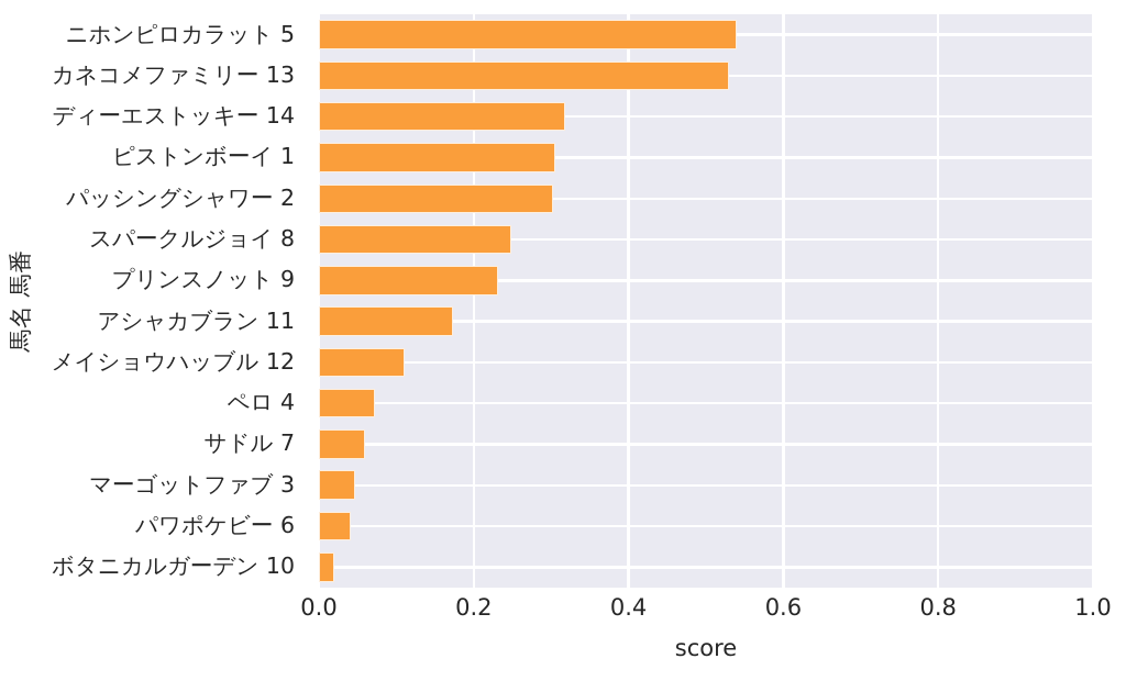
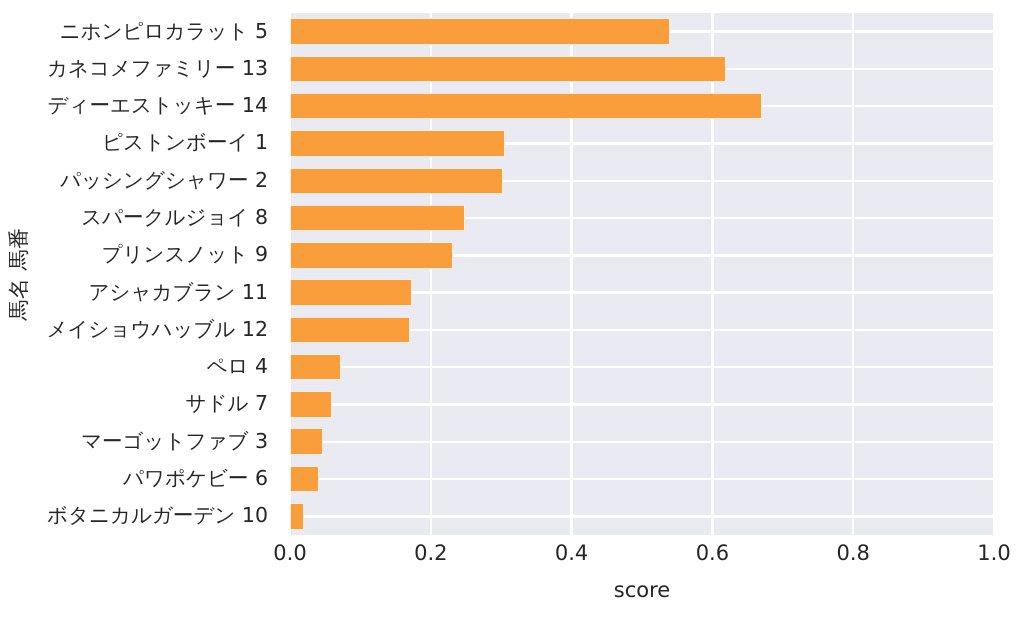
カネコメファミリー 13: 0.53 -> 0.62
ディーエストッキー 14: 0.32 -> 0.67
メイショウハッブル 12: 0.11 -> 0.17
